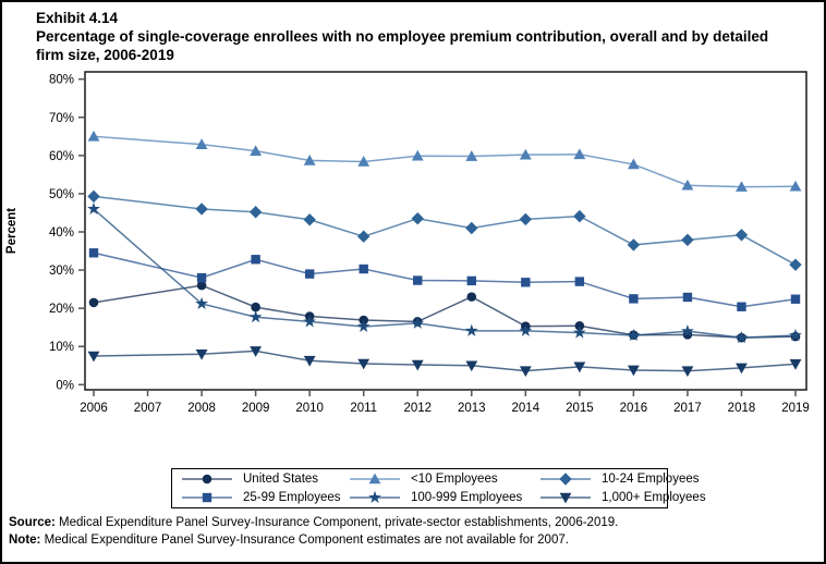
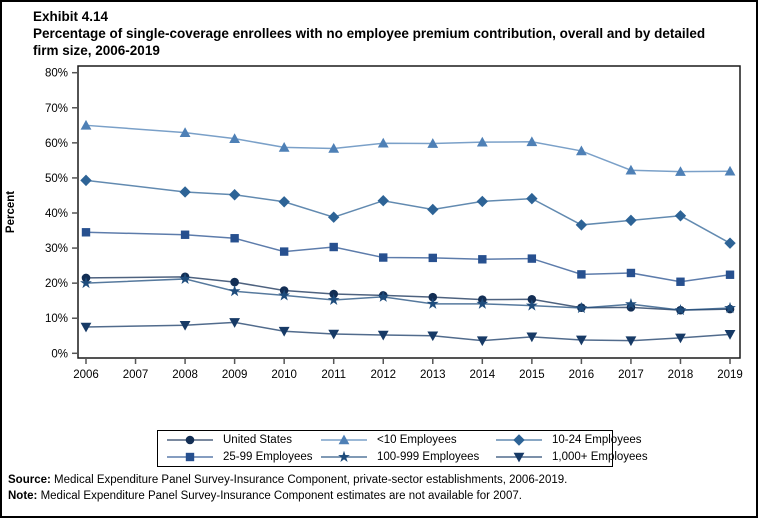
100-999 Employees/2006: 46% -> 20%
United States/2008: 26% -> 22%
25-99 Employees/2008: 28% -> 34%
United States/2013: 23% -> 16%
